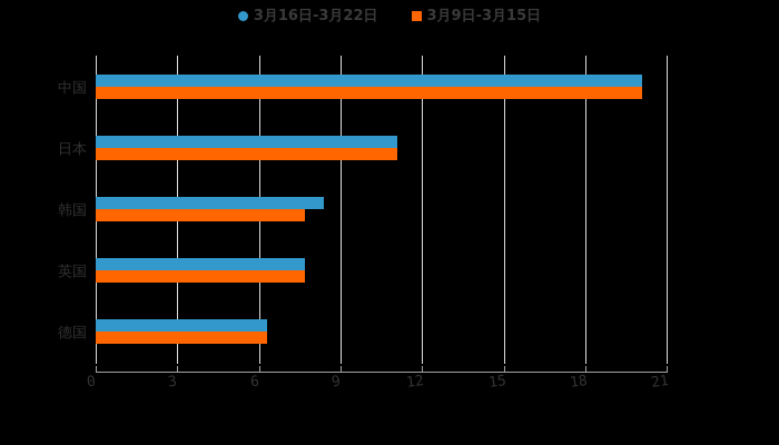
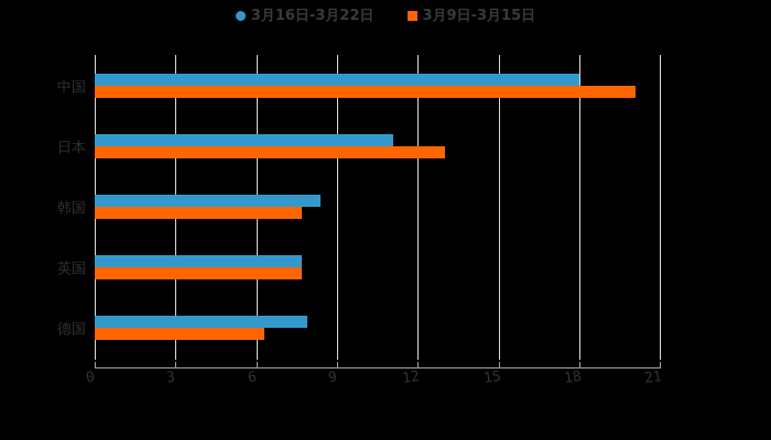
3月16日-3月22日/中国: 20.1 -> 18.0
3月9日-3月15日/日本: 11.1 -> 13.0
3月16日-3月22日/德国: 6.3 -> 7.9
